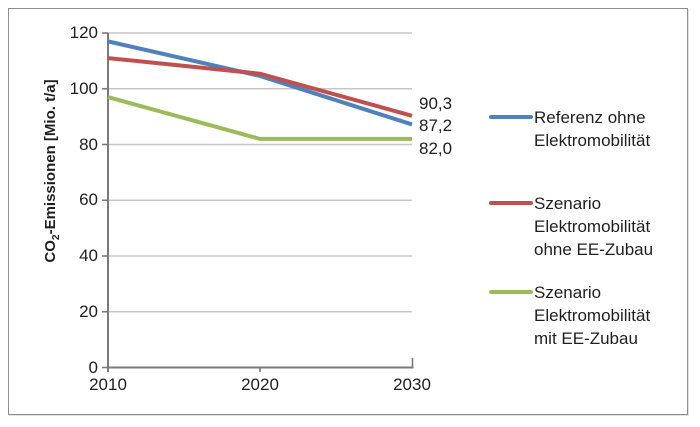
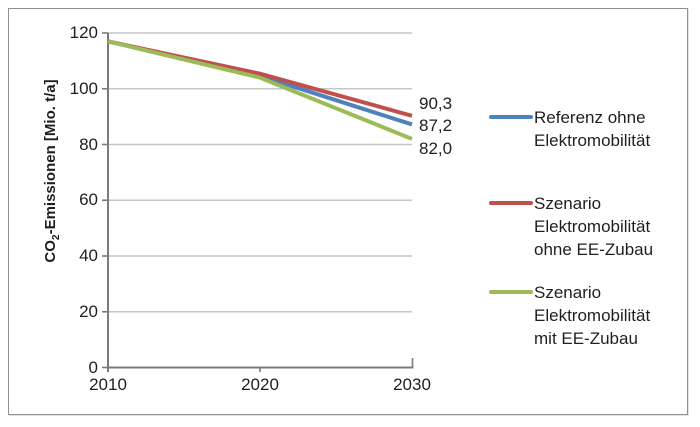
Szenario Elektromobilität ohne EE-Zubau/2010: 111 -> 117
Szenario Elektromobilität mit EE-Zubau/2010: 97 -> 117
Szenario Elektromobilität mit EE-Zubau/2020: 82 -> 104
